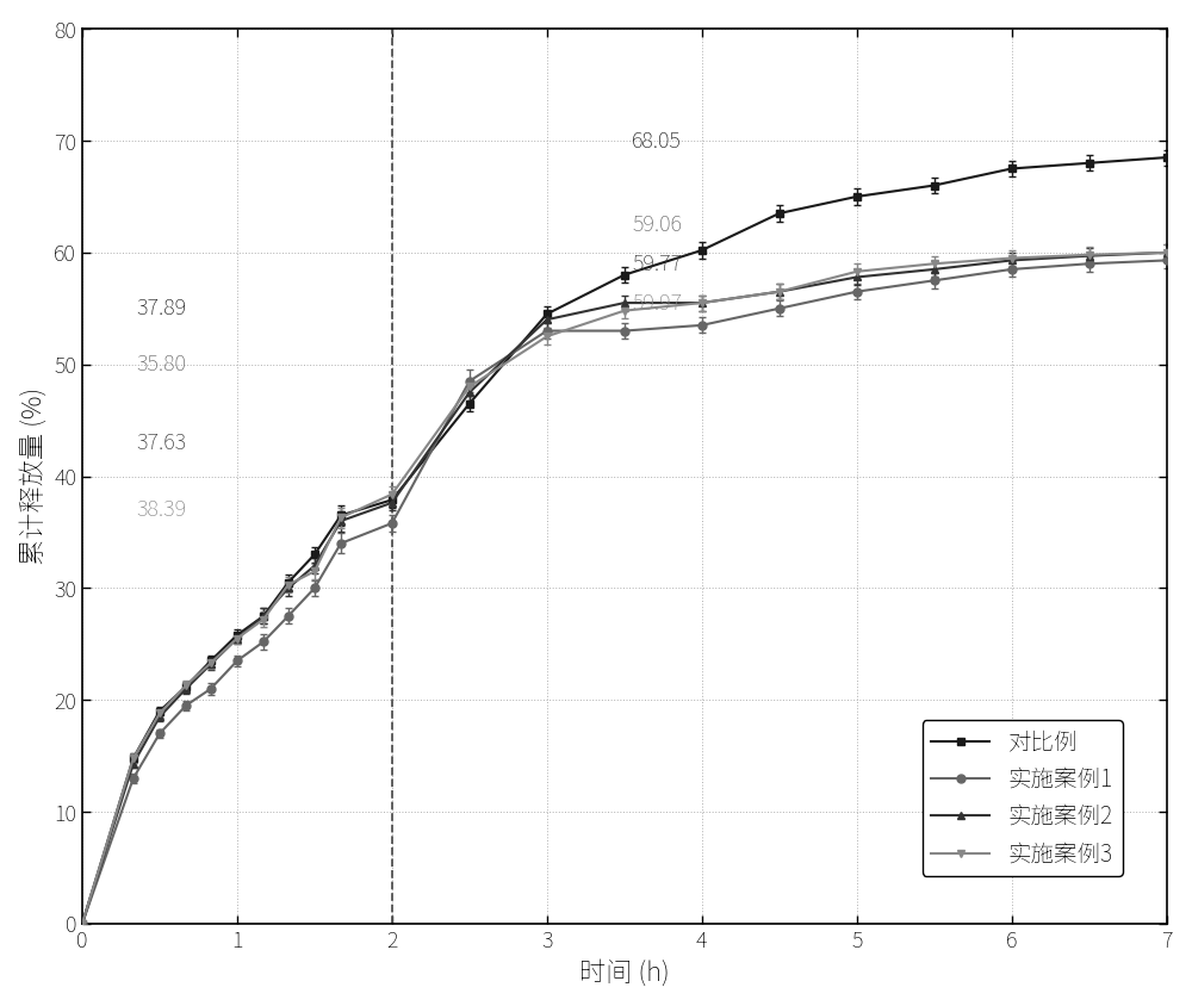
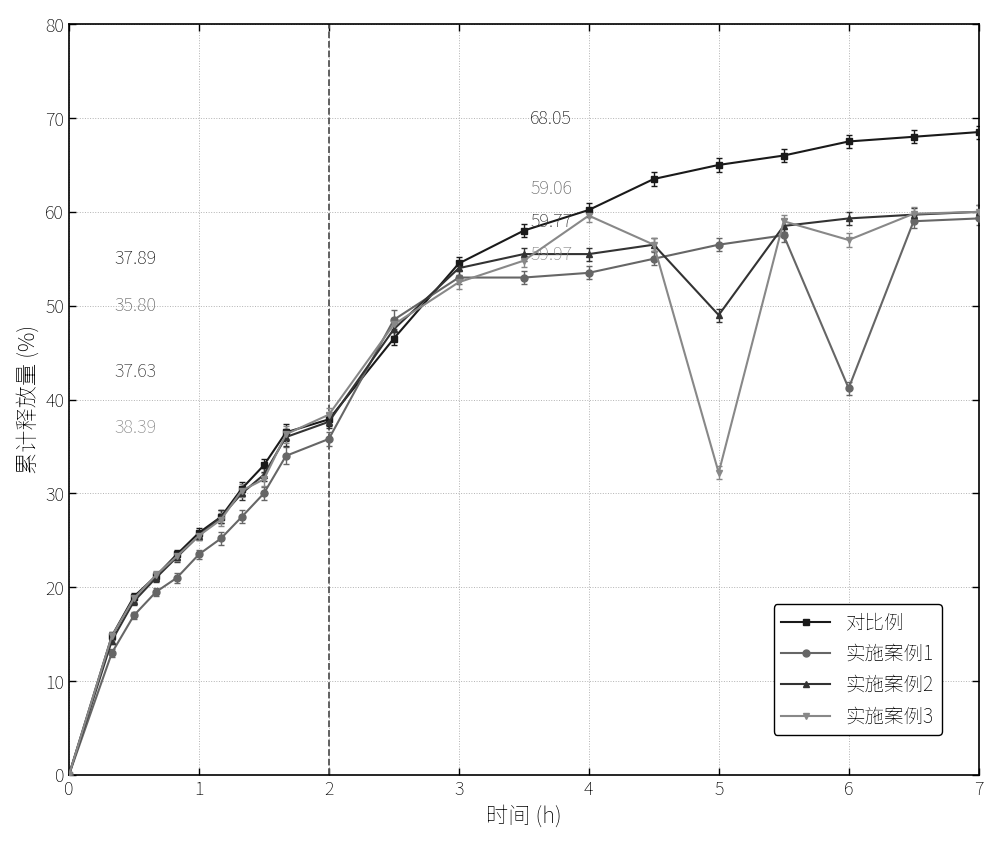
实施案例3/4: 55.5 -> 59.6
实施案例2/5: 57.8 -> 49.0
实施案例3/5: 58.3 -> 32.2
实施案例1/6: 58.5 -> 41.2
实施案例3/6: 59.5 -> 57.0
